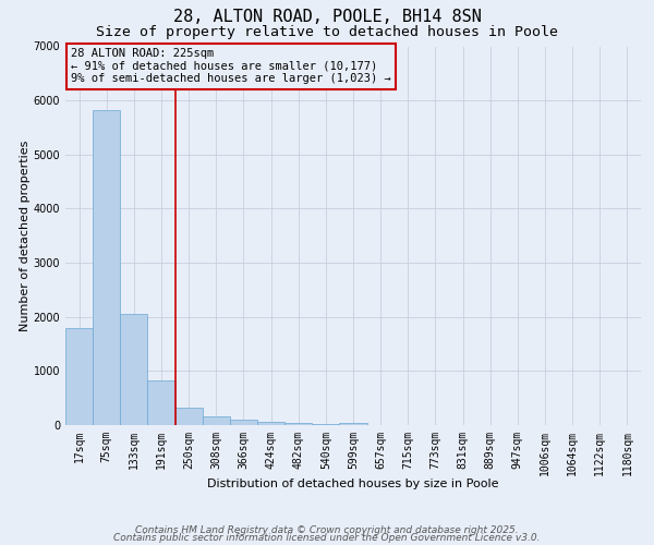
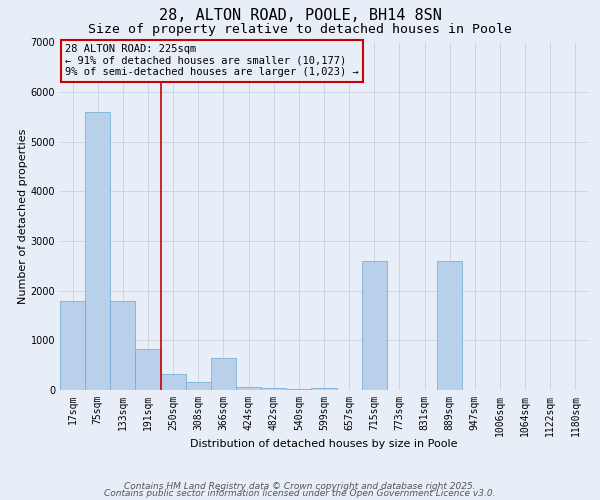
75sqm: 5820 -> 5600
133sqm: 2060 -> 1800
366sqm: 100 -> 650
715sqm: 0 -> 2600
889sqm: 0 -> 2600
